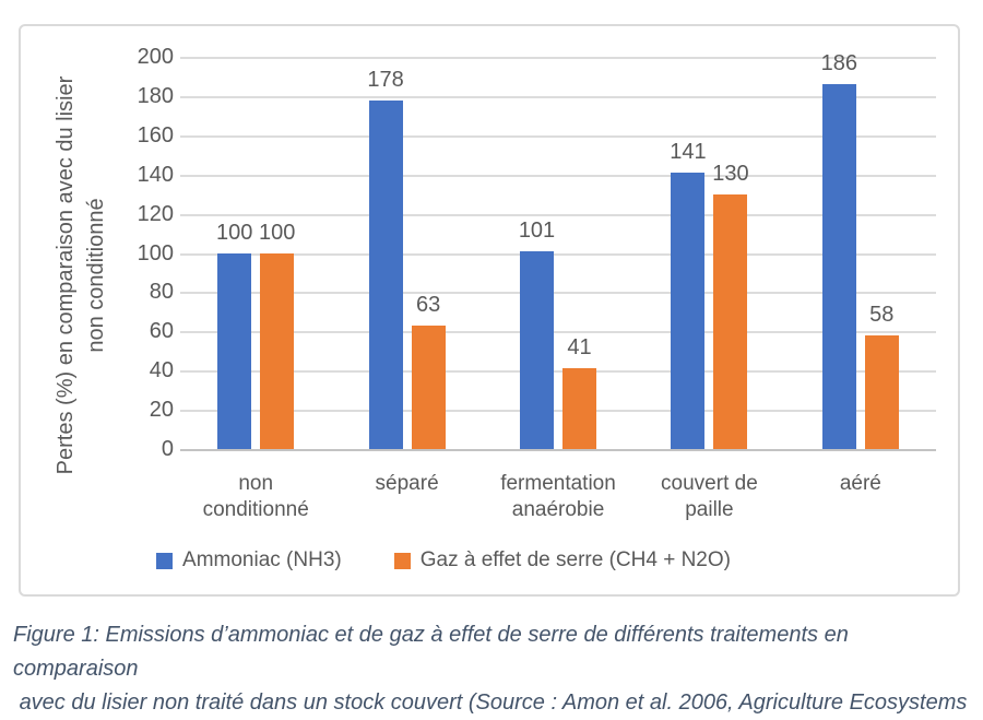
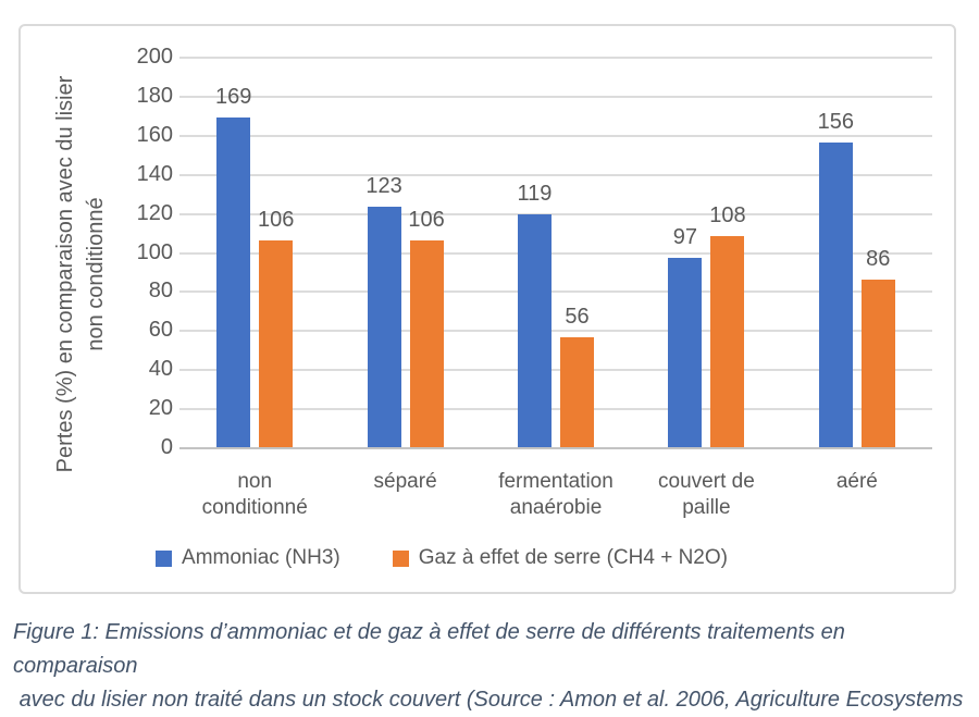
Ammoniac (NH3)/non conditionné: 100 -> 169
Gaz à effet de serre (CH4 + N2O)/non conditionné: 100 -> 106
Ammoniac (NH3)/séparé: 178 -> 123
Gaz à effet de serre (CH4 + N2O)/séparé: 63 -> 106
Ammoniac (NH3)/fermentation anaérobie: 101 -> 119
Gaz à effet de serre (CH4 + N2O)/fermentation anaérobie: 41 -> 56
Ammoniac (NH3)/couvert de paille: 141 -> 97
Gaz à effet de serre (CH4 + N2O)/couvert de paille: 130 -> 108
Ammoniac (NH3)/aéré: 186 -> 156
Gaz à effet de serre (CH4 + N2O)/aéré: 58 -> 86
